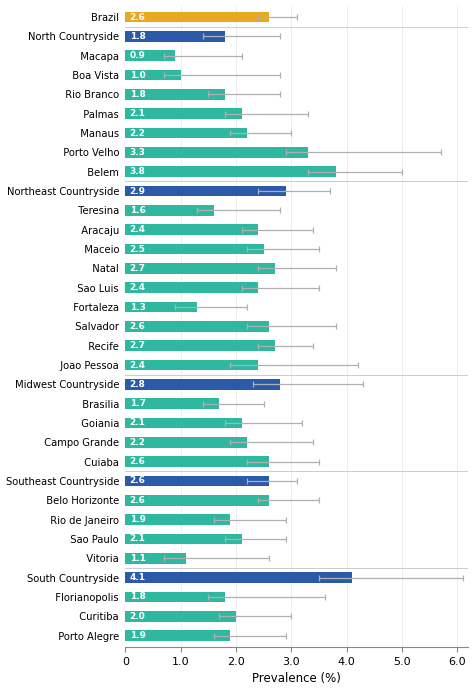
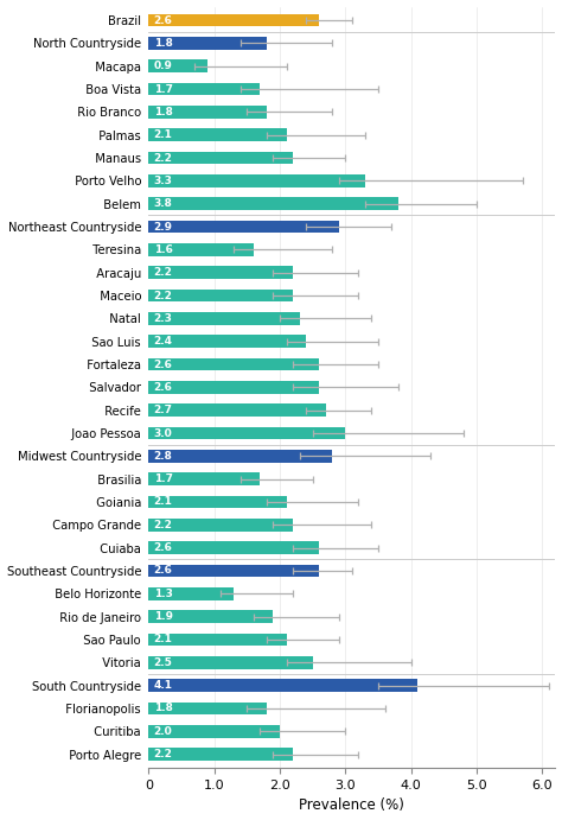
Boa Vista: 1.0 -> 1.7
Aracaju: 2.4 -> 2.2
Maceio: 2.5 -> 2.2
Natal: 2.7 -> 2.3
Fortaleza: 1.3 -> 2.6
Joao Pessoa: 2.4 -> 3.0
Belo Horizonte: 2.6 -> 1.3
Vitoria: 1.1 -> 2.5
Porto Alegre: 1.9 -> 2.2
